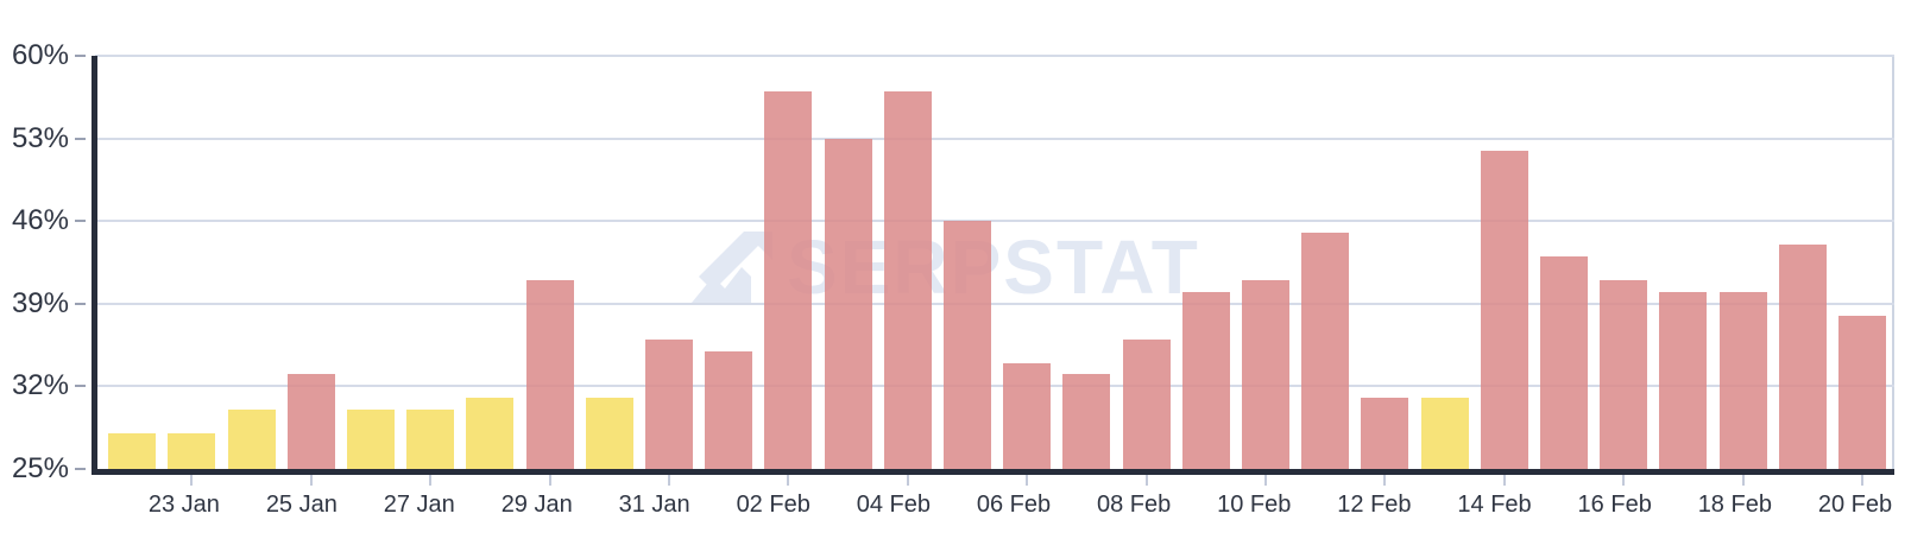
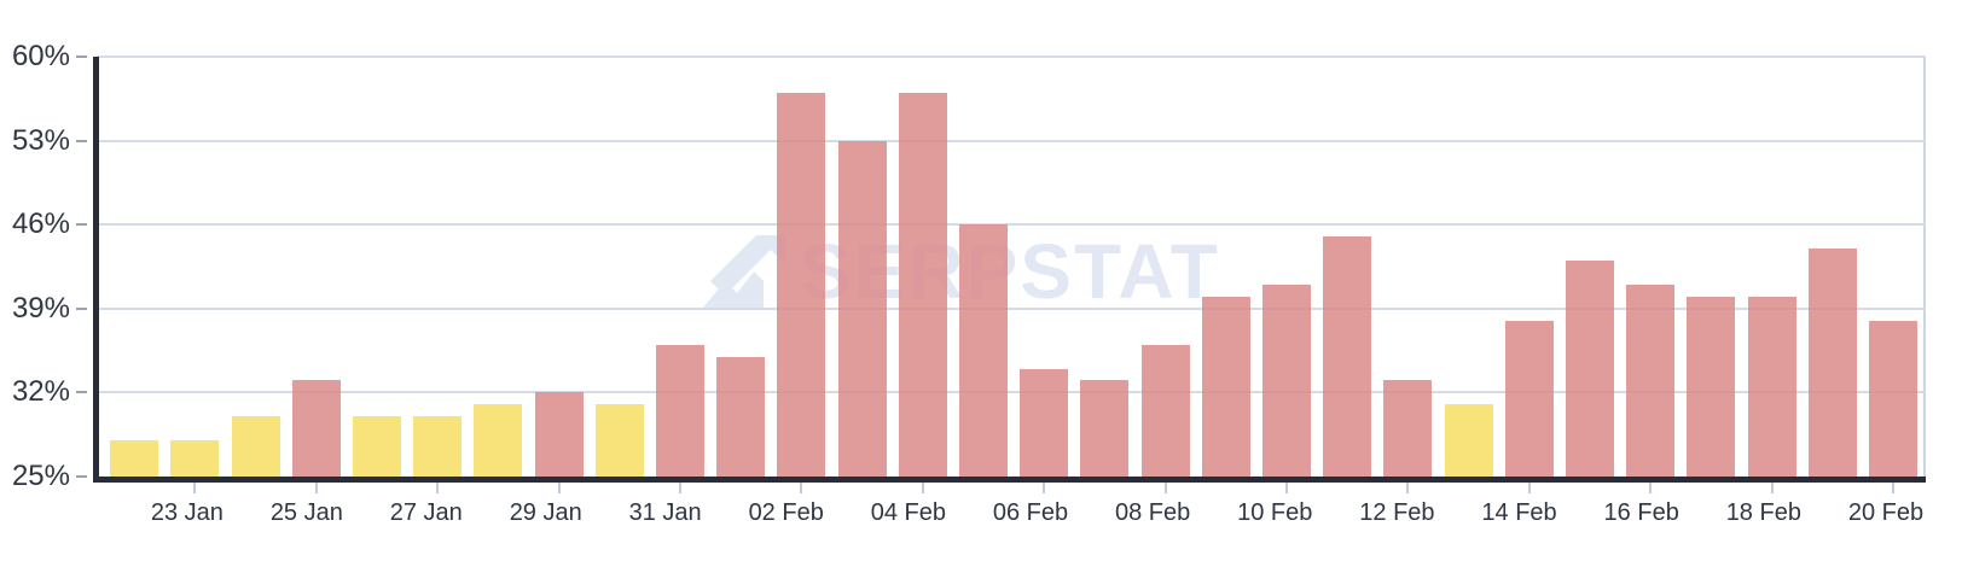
29 Jan: 41% -> 32%
12 Feb: 31% -> 33%
14 Feb: 52% -> 38%
